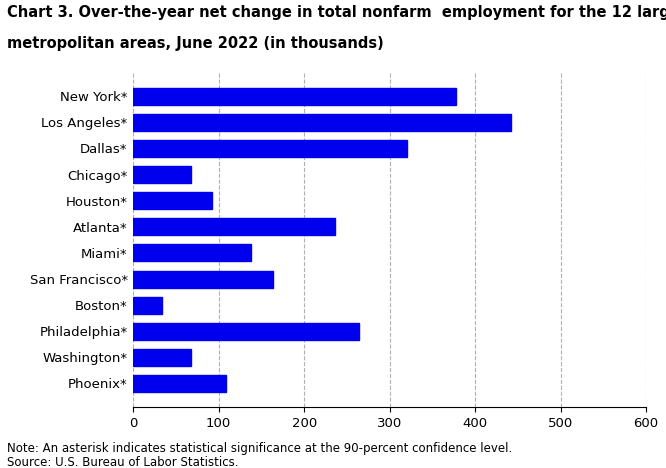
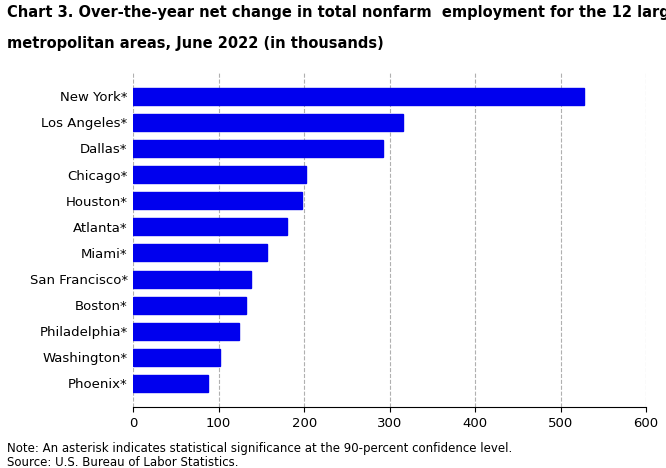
New York*: 378 -> 527
Los Angeles*: 442 -> 316
Dallas*: 320 -> 292
Chicago*: 68 -> 202
Houston*: 92 -> 198
Atlanta*: 236 -> 180
Miami*: 138 -> 157
San Francisco*: 164 -> 138
Boston*: 34 -> 132
Philadelphia*: 264 -> 124
Washington*: 68 -> 101
Phoenix*: 108 -> 88
